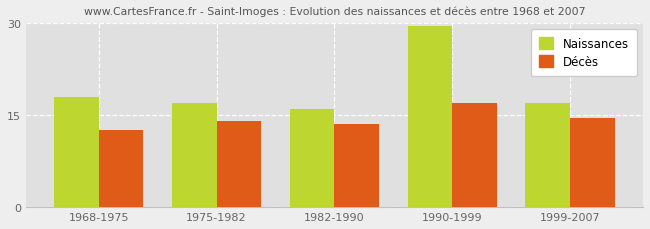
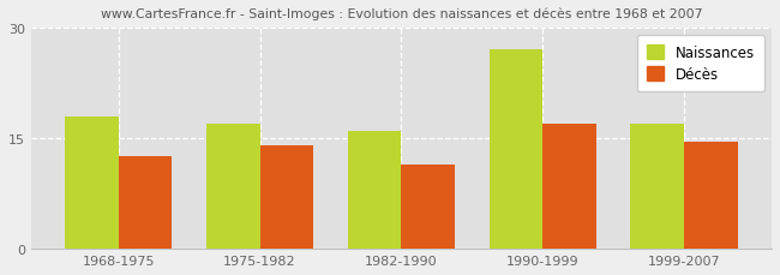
Décès/1982-1990: 13.5 -> 11.4
Naissances/1990-1999: 29.5 -> 27.0
